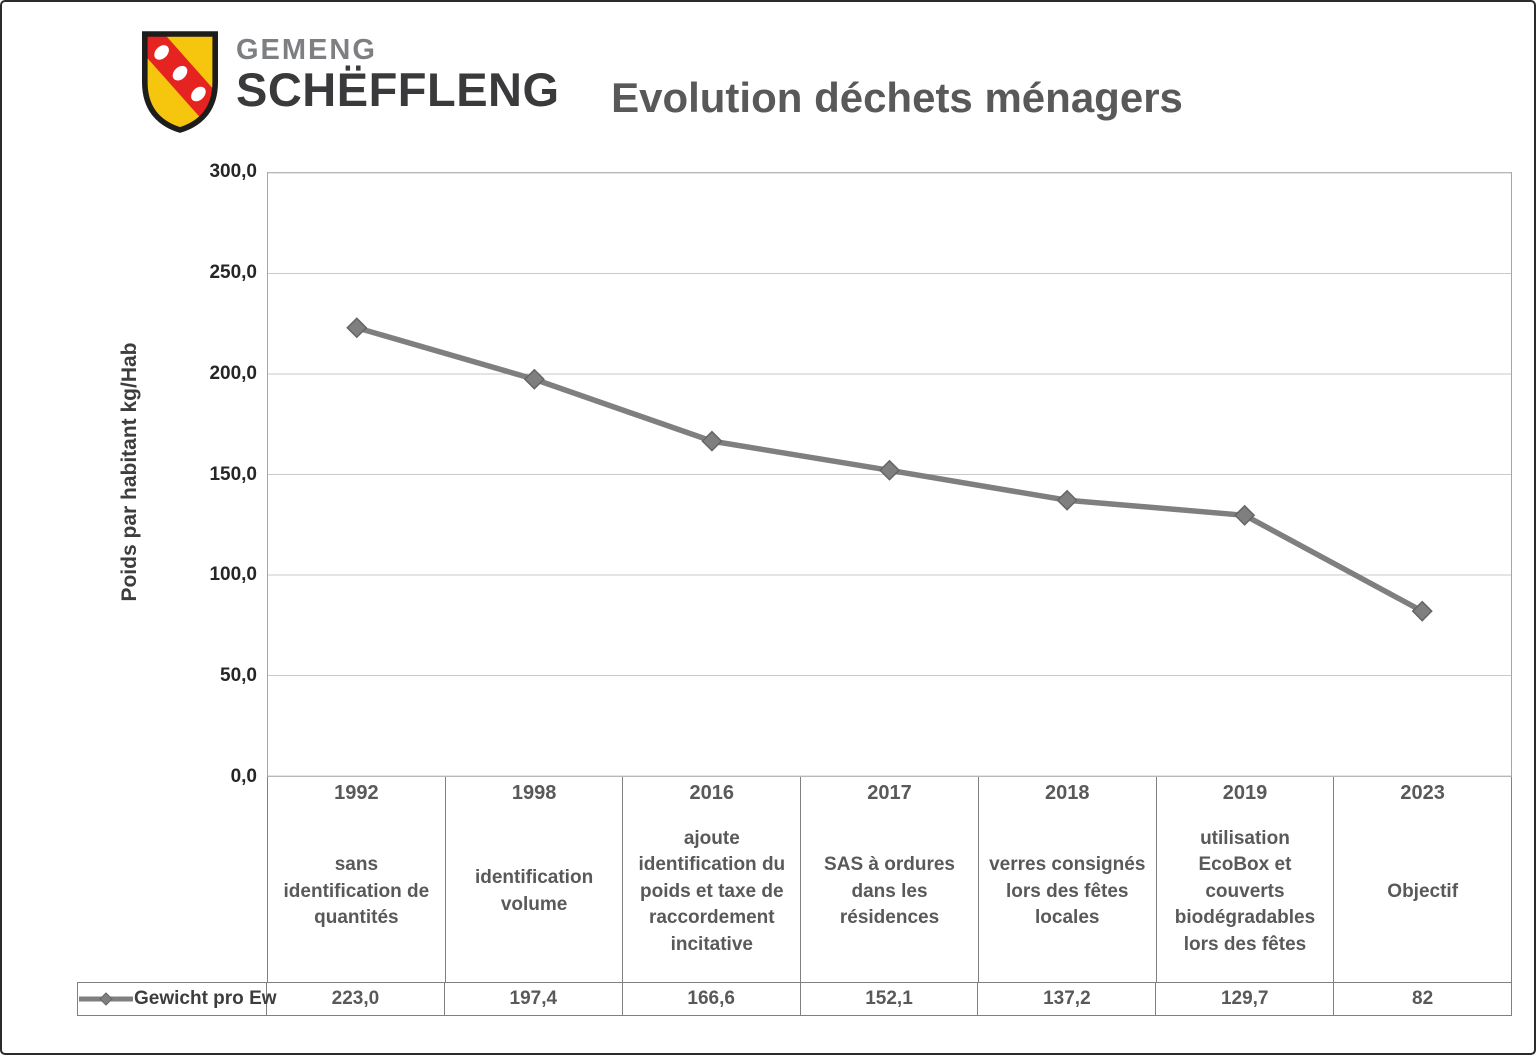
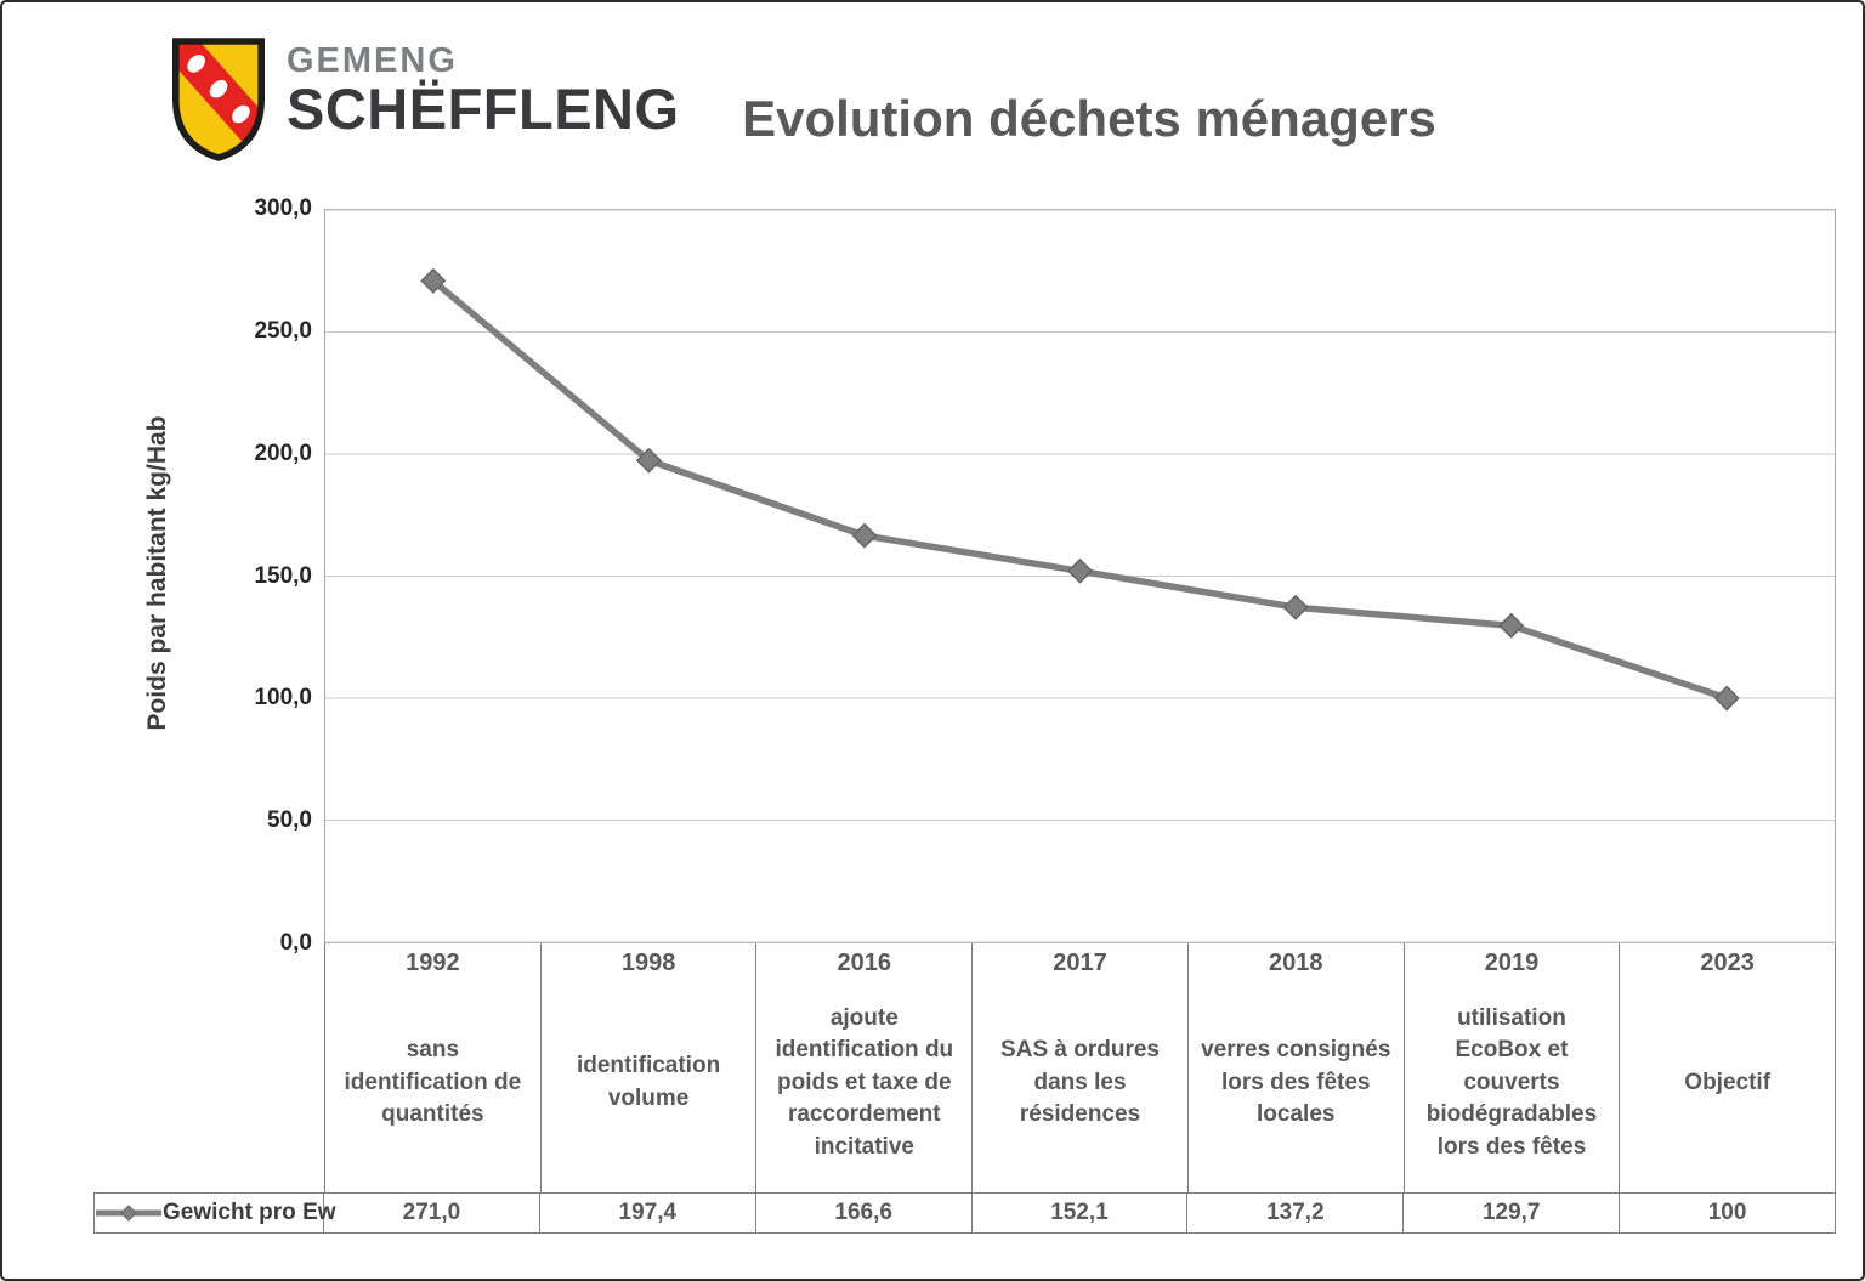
1992: 223,0 -> 271,0
2023: 82 -> 100
